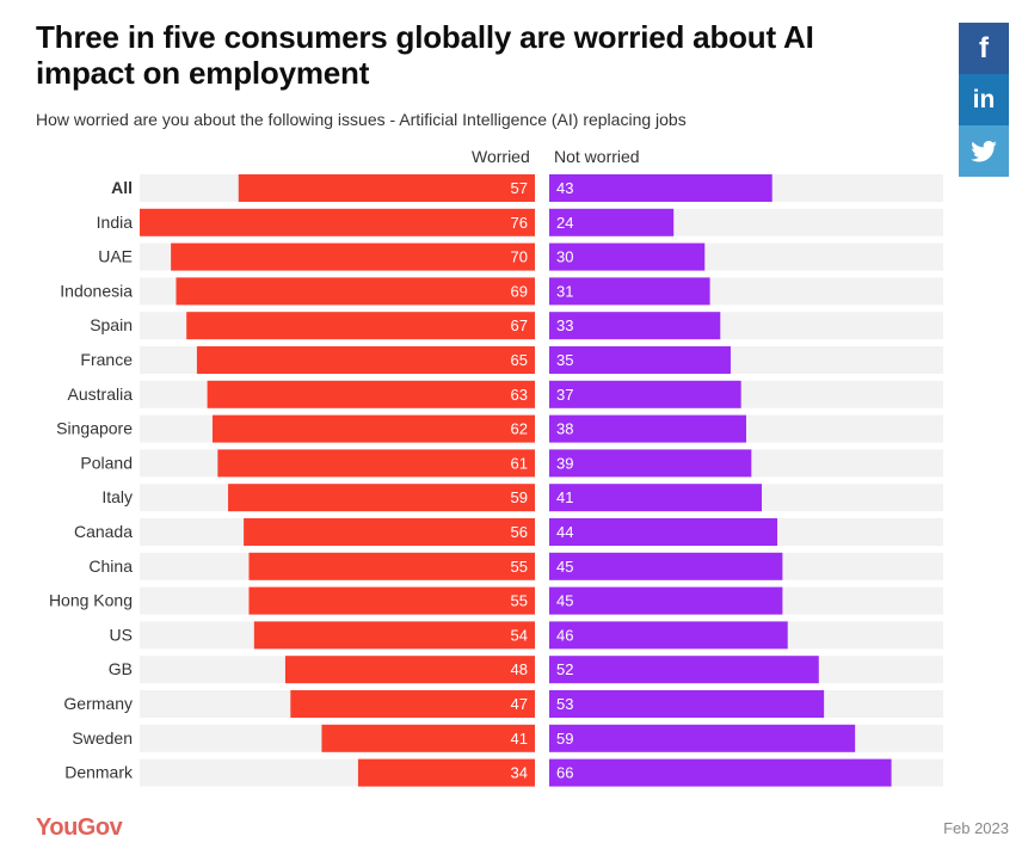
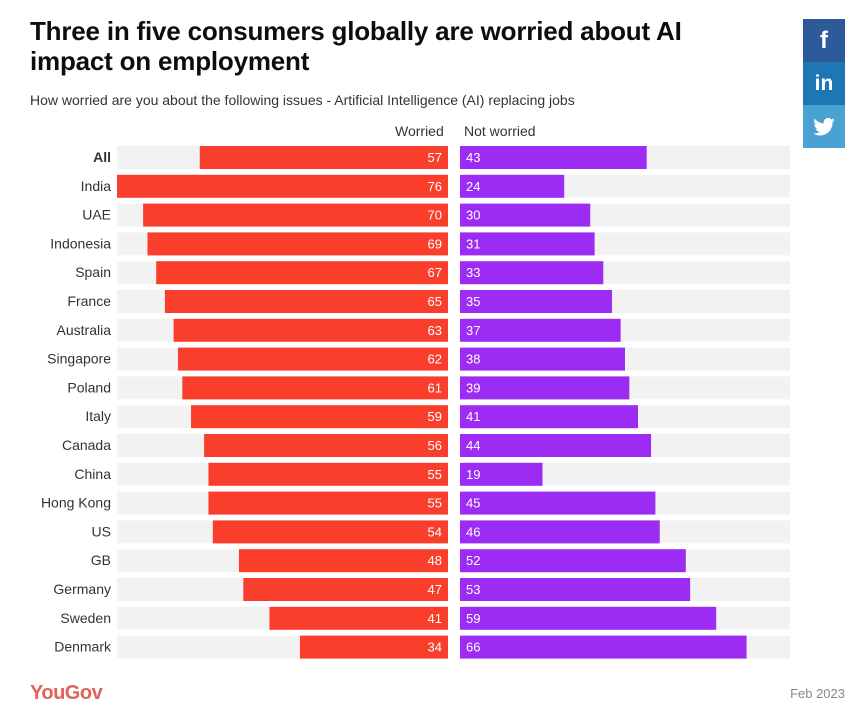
Not worried/China: 45 -> 19
